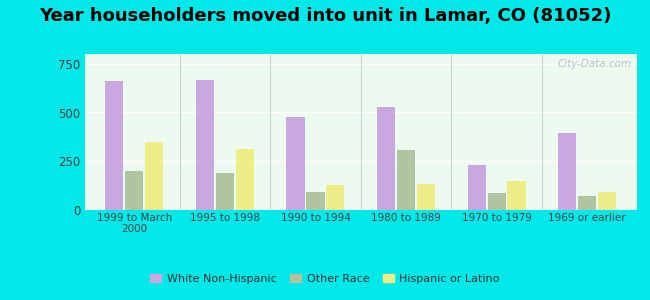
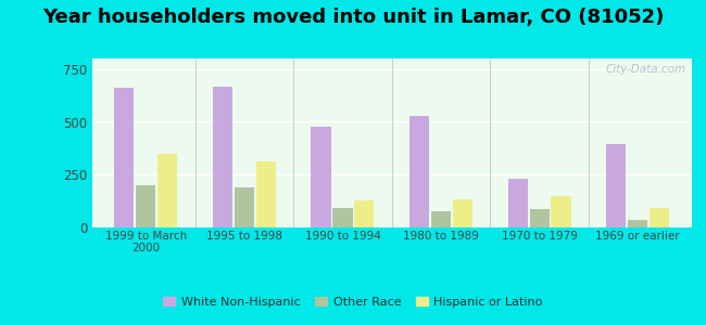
Other Race/1980 to 1989: 310 -> 80
Other Race/1969 or earlier: 70 -> 40
